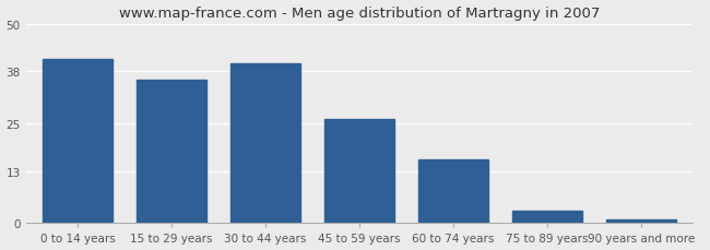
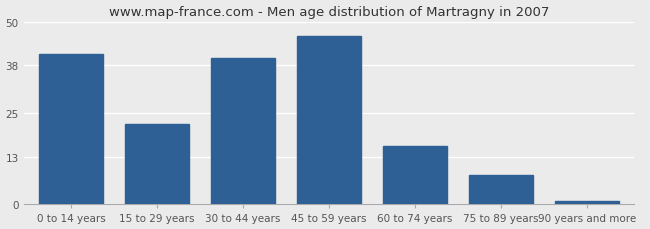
15 to 29 years: 36 -> 22
45 to 59 years: 26 -> 46
75 to 89 years: 3 -> 8
